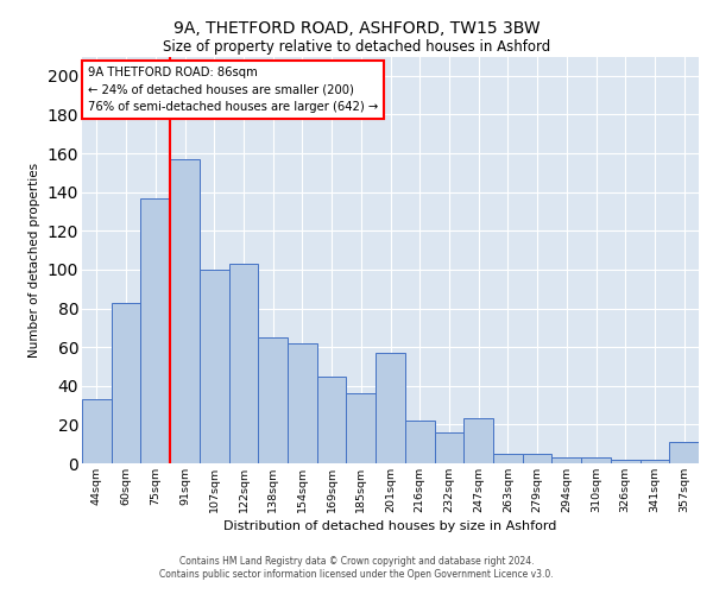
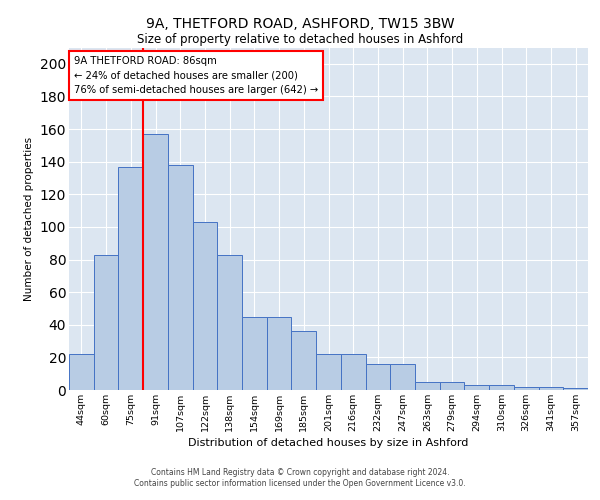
44sqm: 33 -> 22
107sqm: 100 -> 138
138sqm: 65 -> 83
154sqm: 62 -> 45
201sqm: 57 -> 22
247sqm: 23 -> 16
357sqm: 11 -> 1
